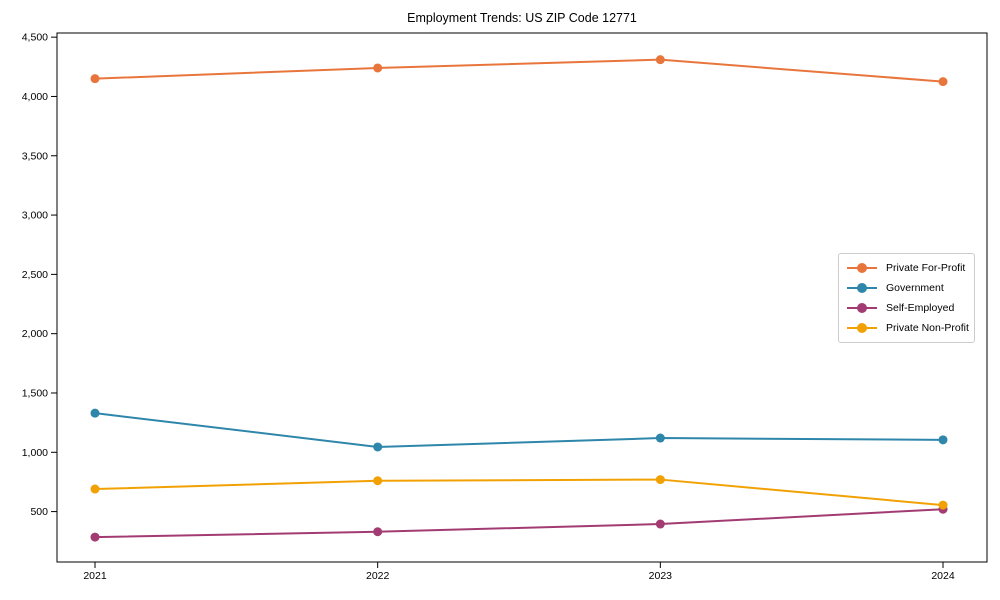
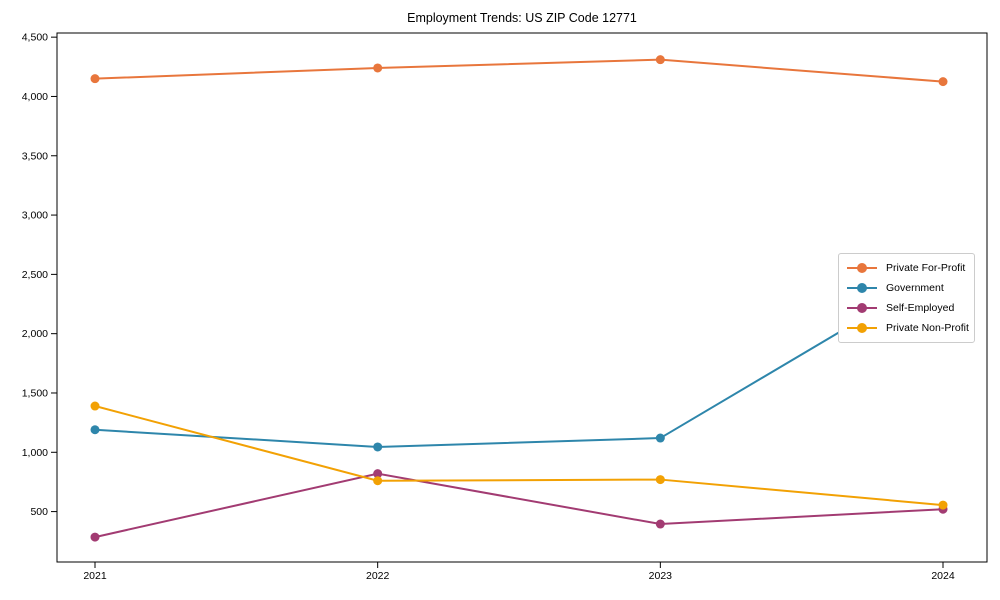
Government/2021: 1330 -> 1190
Private Non-Profit/2021: 690 -> 1390
Self-Employed/2022: 330 -> 820
Government/2024: 1100 -> 2530
